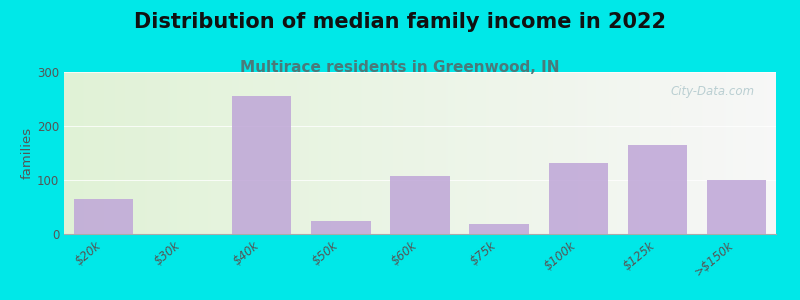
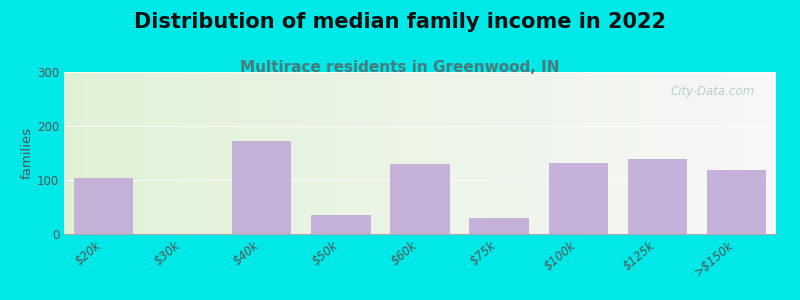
$20k: 65 -> 104
$40k: 255 -> 172
$50k: 25 -> 36
$60k: 107 -> 130
$75k: 18 -> 30
$125k: 165 -> 138
>$150k: 100 -> 118
